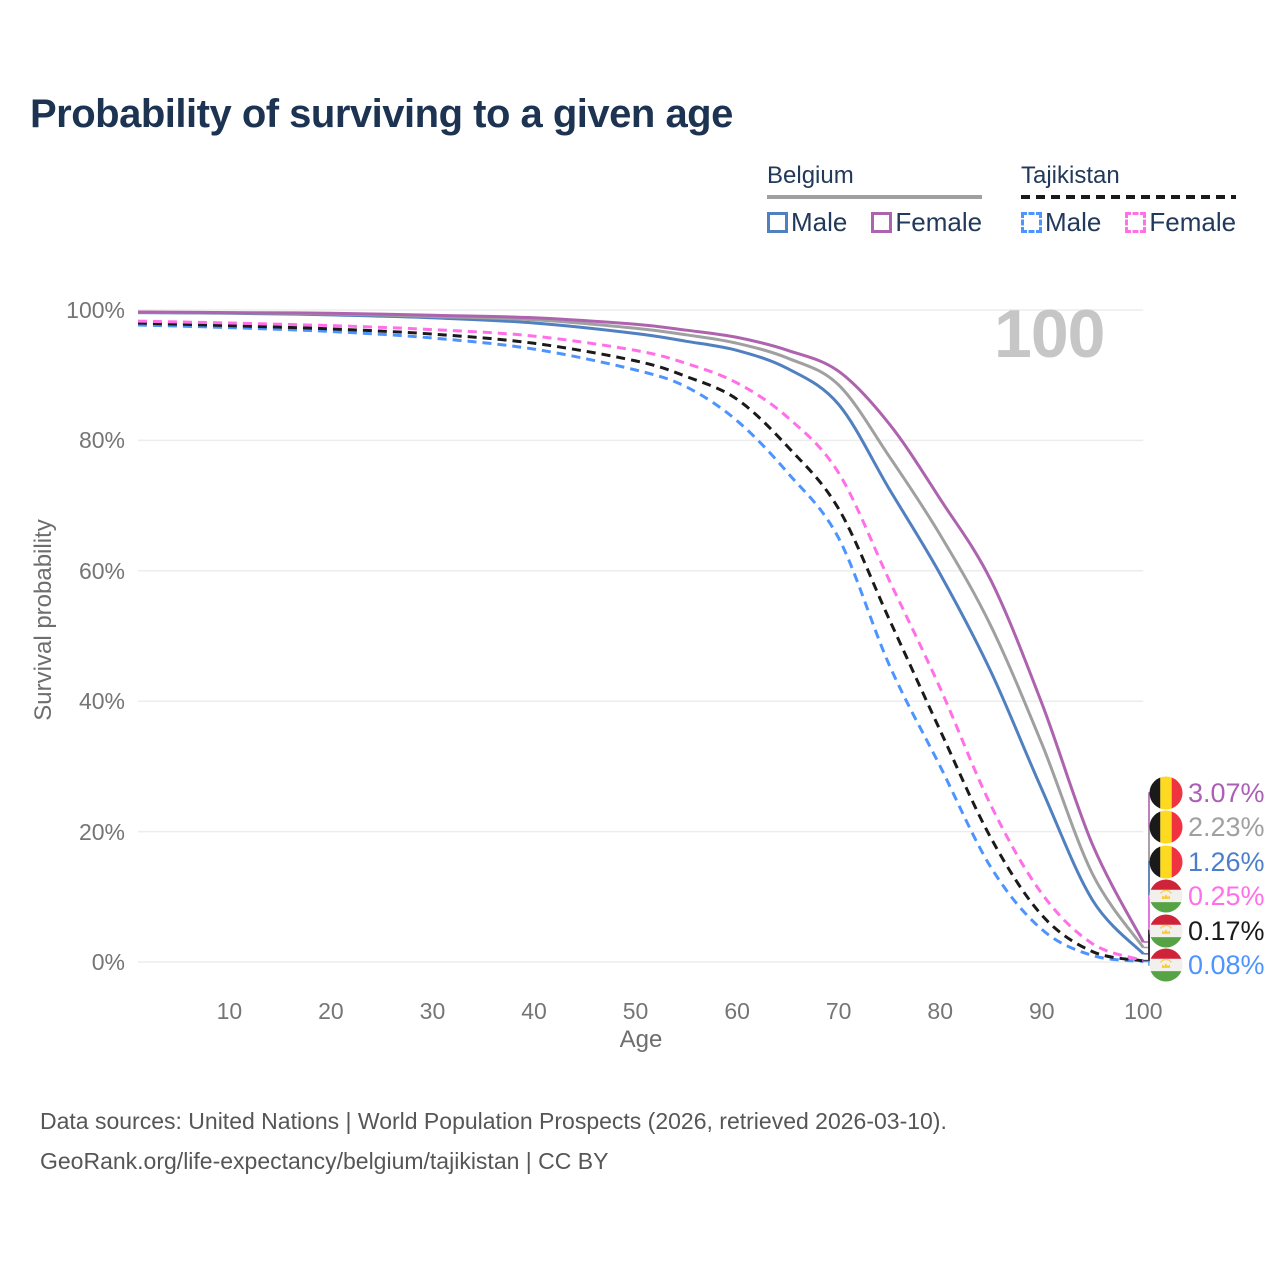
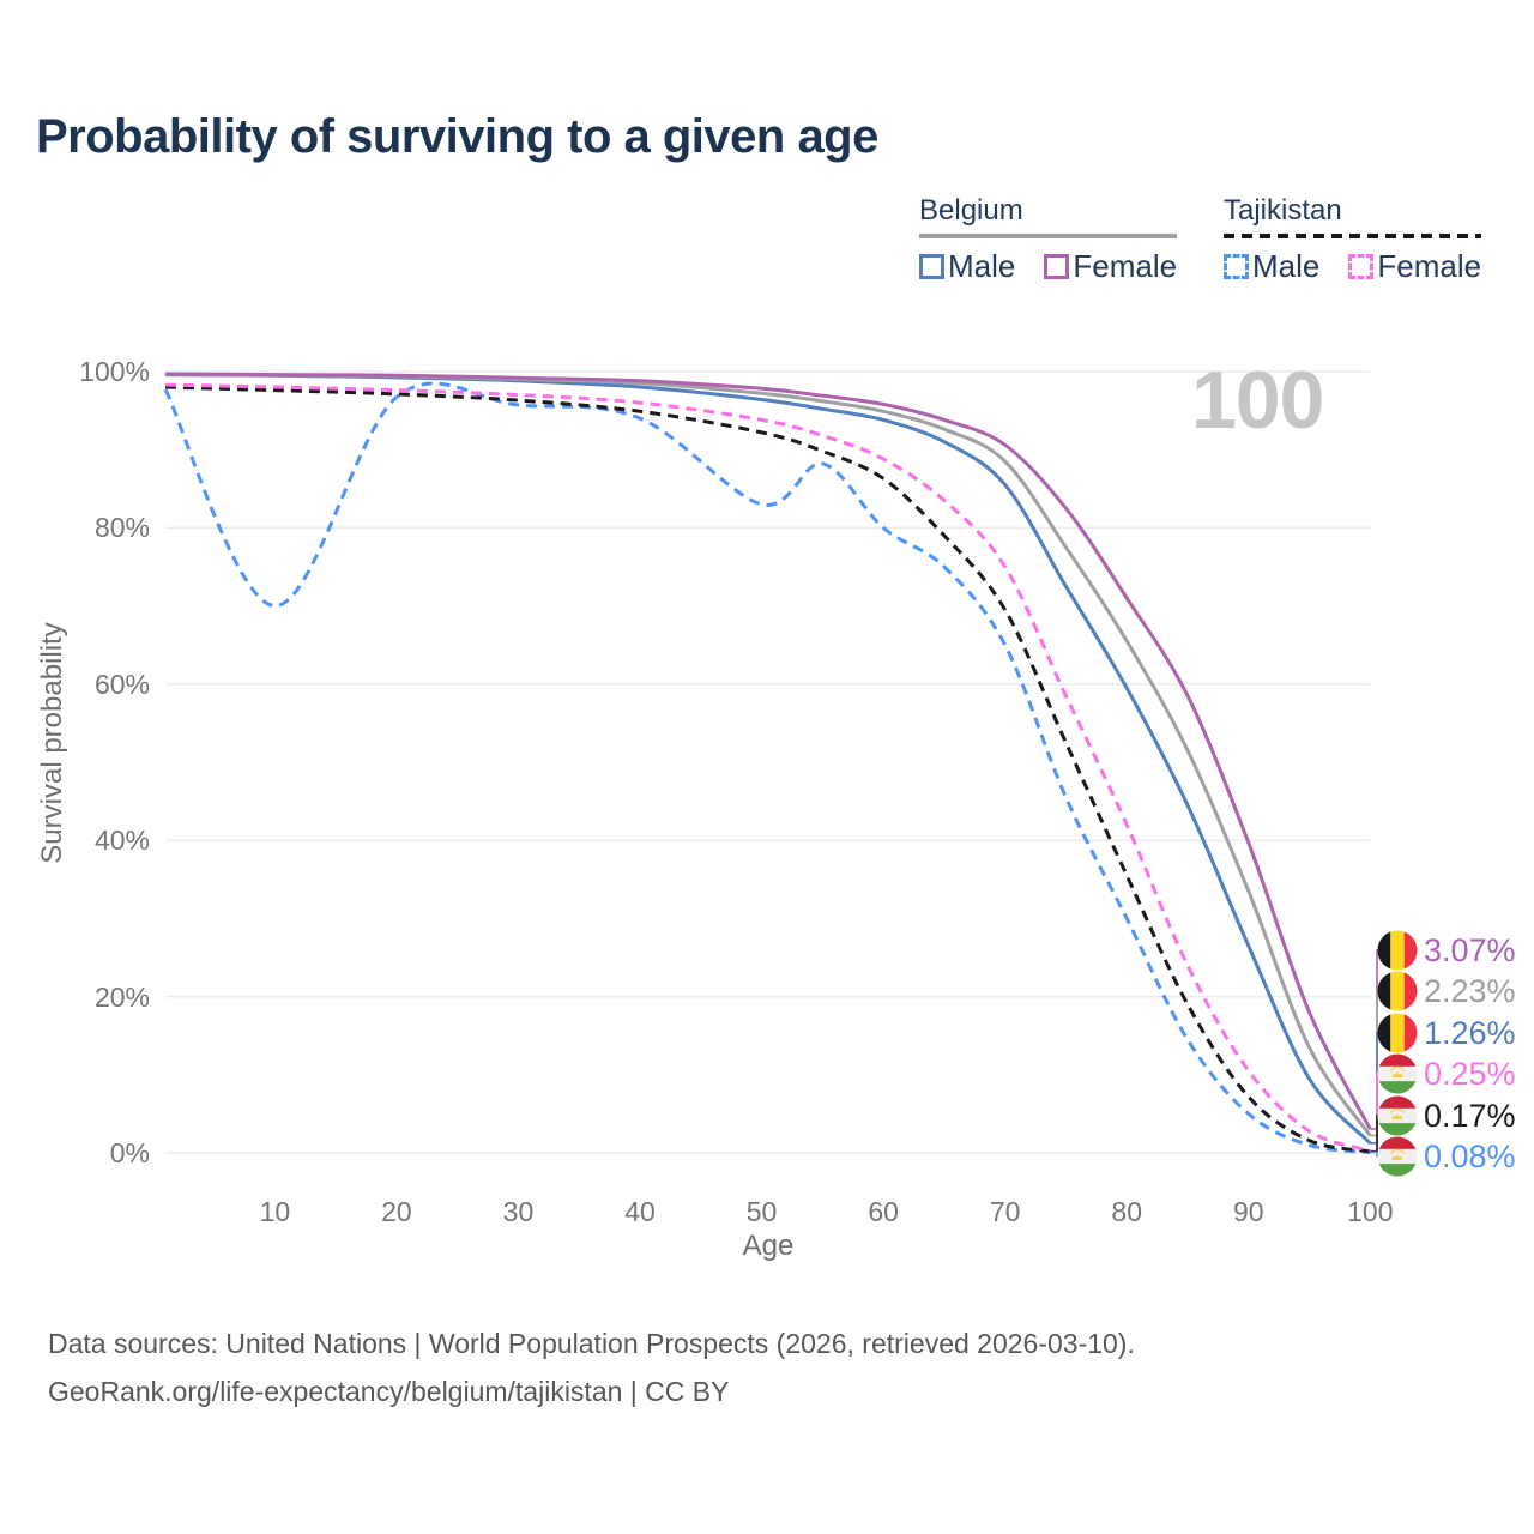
Tajikistan Male/10: 97% -> 70%
Tajikistan Male/50: 91% -> 83%
Tajikistan Male/60: 83% -> 80%
